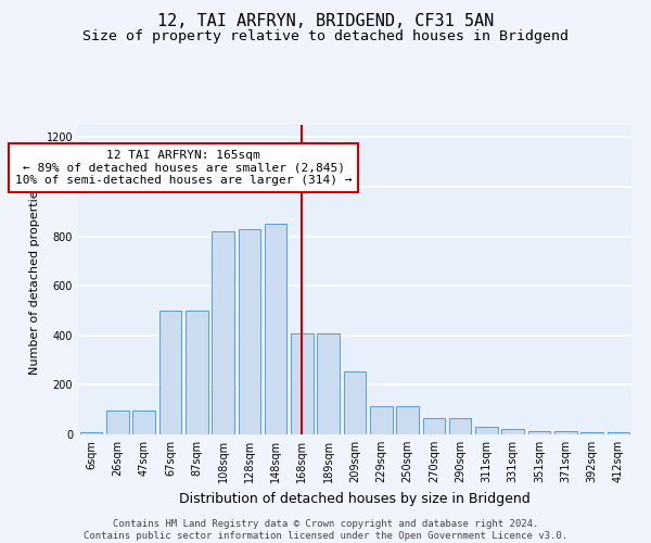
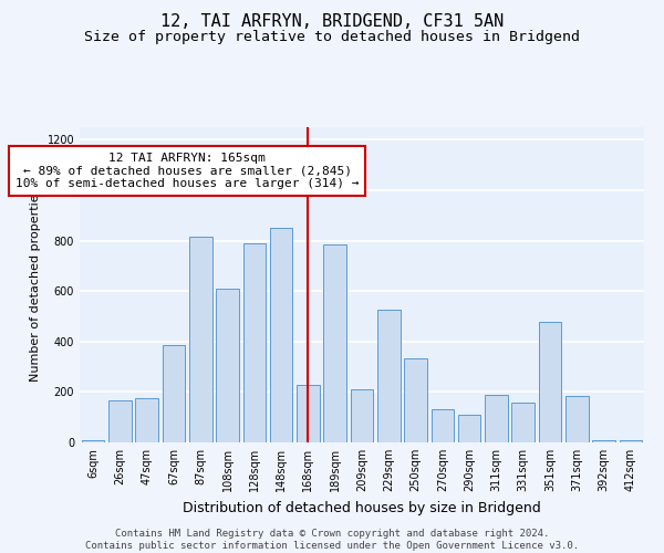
26sqm: 95 -> 165
47sqm: 95 -> 175
67sqm: 500 -> 385
87sqm: 500 -> 815
108sqm: 820 -> 610
128sqm: 830 -> 790
168sqm: 408 -> 230
189sqm: 408 -> 785
209sqm: 255 -> 210
229sqm: 115 -> 525
250sqm: 115 -> 335
270sqm: 65 -> 130
290sqm: 65 -> 110
311sqm: 30 -> 190
331sqm: 20 -> 160
351sqm: 15 -> 480
371sqm: 15 -> 185
